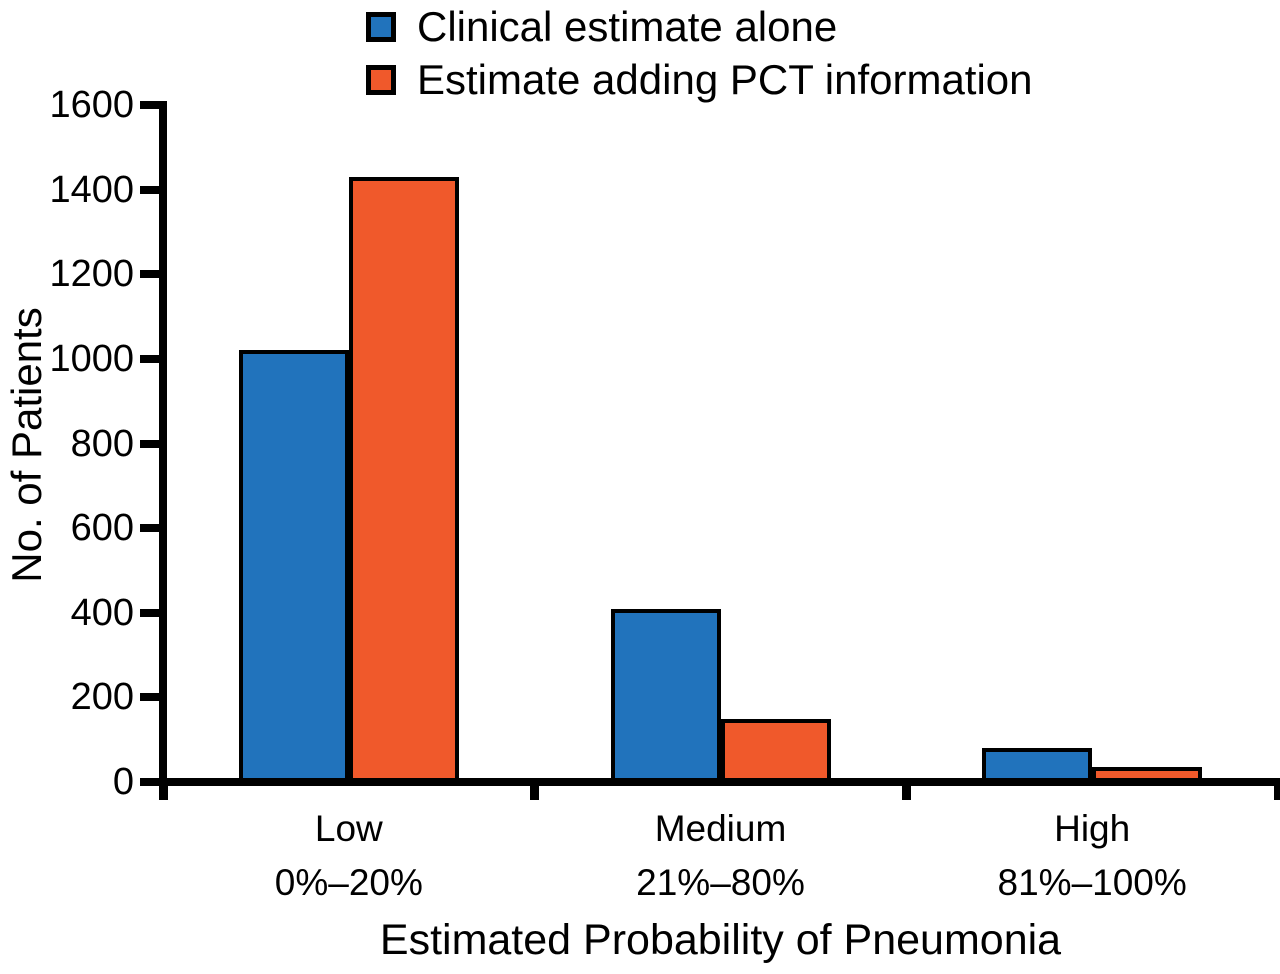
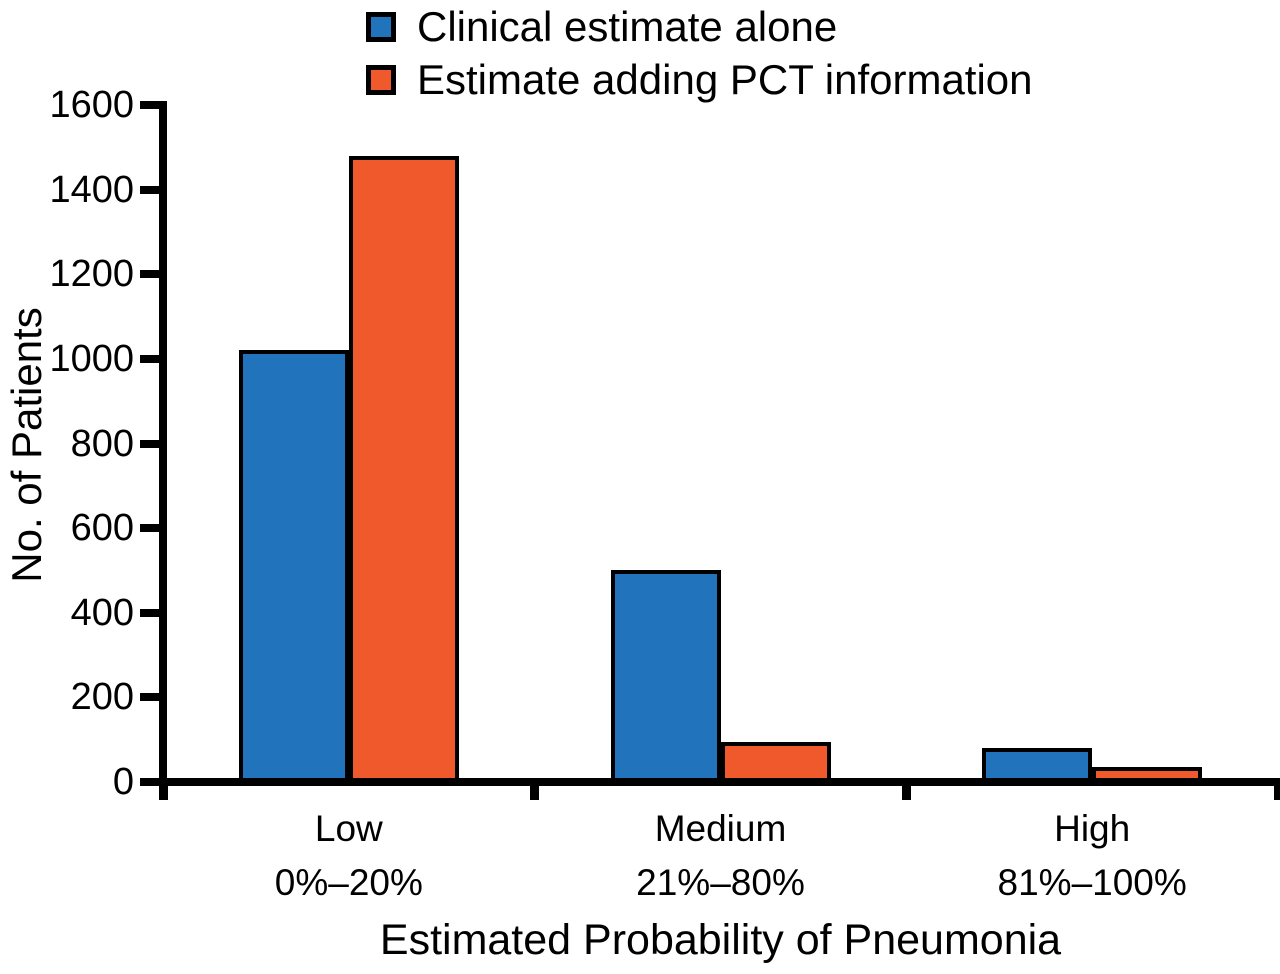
Estimate adding PCT information/Low: 1430 -> 1480
Clinical estimate alone/Medium: 410 -> 500
Estimate adding PCT information/Medium: 150 -> 100
